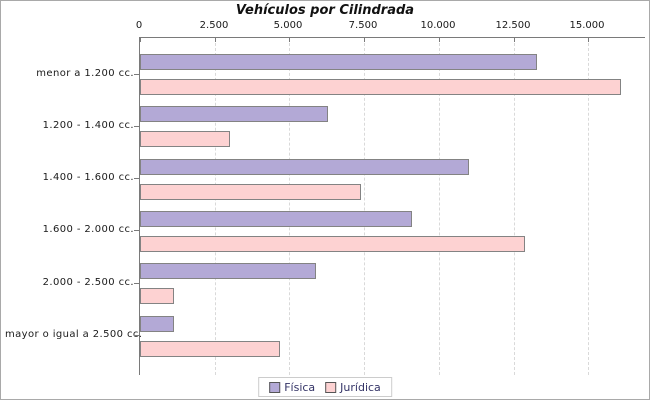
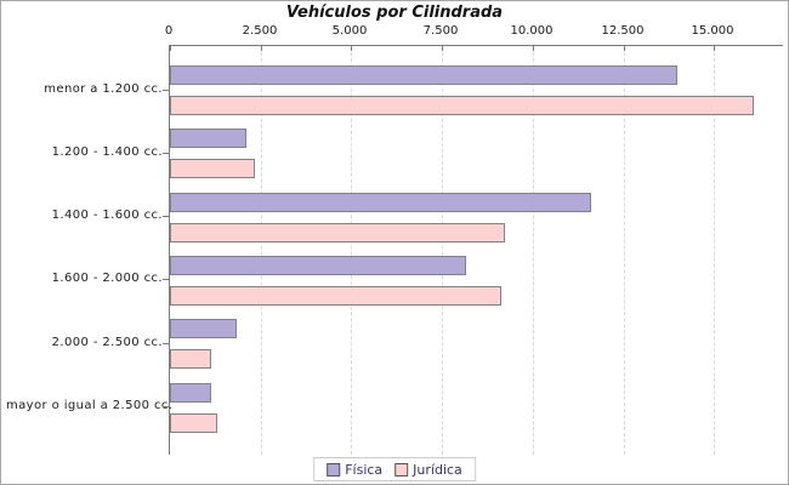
Física/menor a 1.200 cc.: 13300 -> 14000
Física/1.200 - 1.400 cc.: 6300 -> 2100
Jurídica/1.200 - 1.400 cc.: 3000 -> 2400
Física/1.400 - 1.600 cc.: 11000 -> 11600
Jurídica/1.400 - 1.600 cc.: 7400 -> 9200
Física/1.600 - 2.000 cc.: 9100 -> 8200
Jurídica/1.600 - 2.000 cc.: 12900 -> 9200
Física/2.000 - 2.500 cc.: 5900 -> 1800
Jurídica/mayor o igual a 2.500 cc.: 4700 -> 1300
